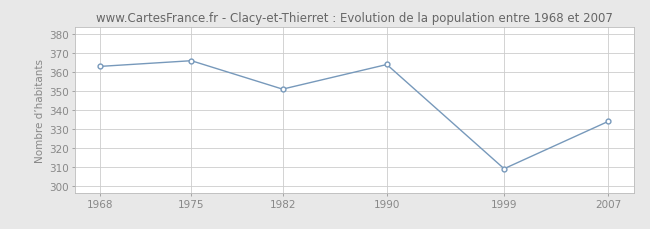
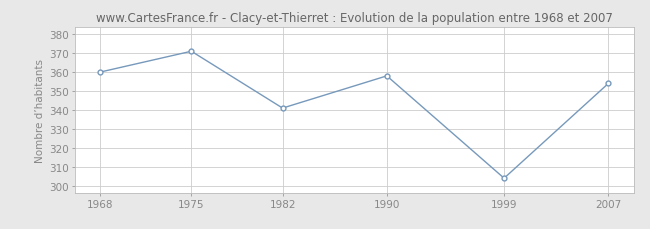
1968: 363 -> 360
1975: 366 -> 371
1982: 351 -> 341
1990: 364 -> 358
1999: 309 -> 304
2007: 334 -> 354
